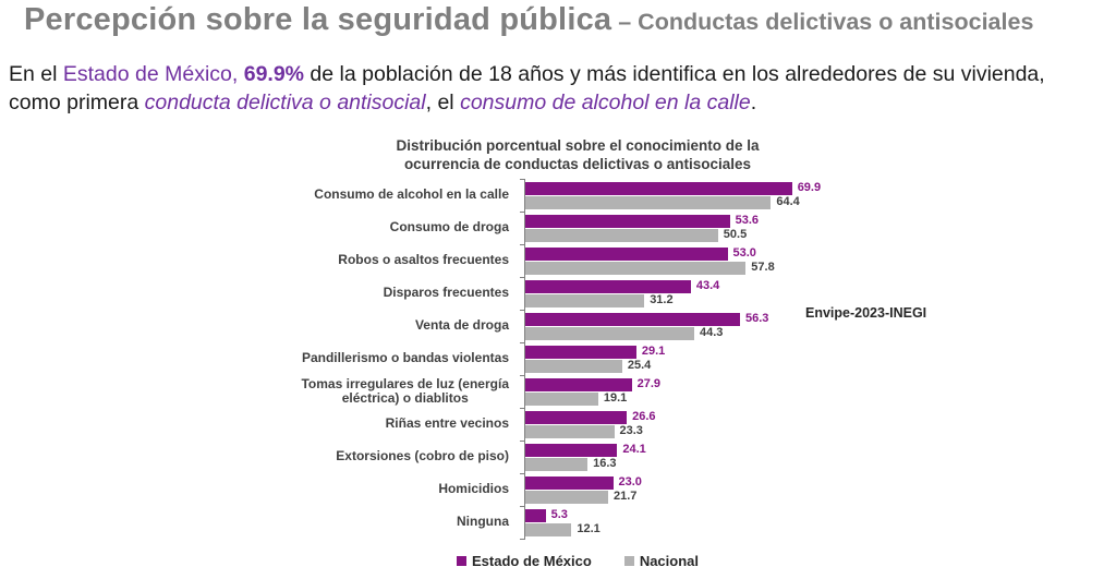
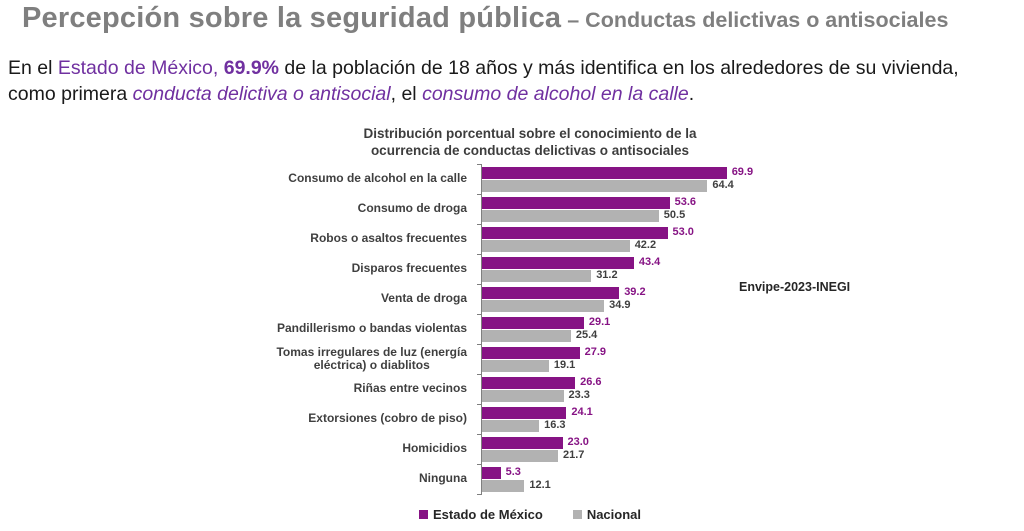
Nacional/Robos o asaltos frecuentes: 57.8 -> 42.2
Estado de México/Venta de droga: 56.3 -> 39.2
Nacional/Venta de droga: 44.3 -> 34.9
